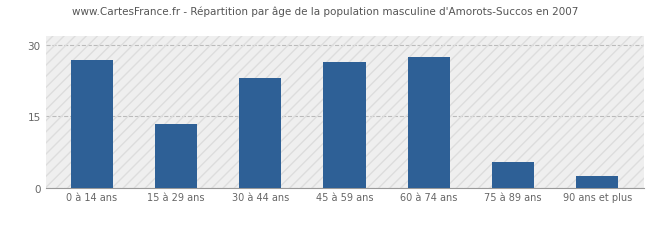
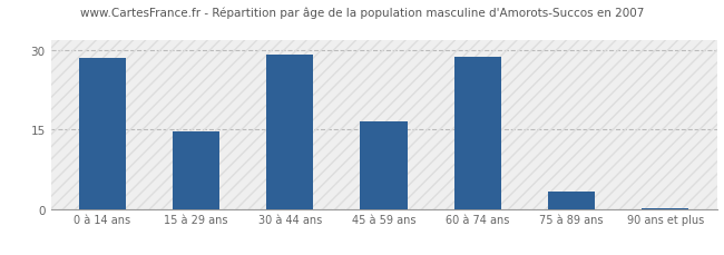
0 à 14 ans: 27.0 -> 28.5
15 à 29 ans: 13.5 -> 14.7
30 à 44 ans: 23.0 -> 29.3
45 à 59 ans: 26.5 -> 16.5
60 à 74 ans: 27.5 -> 28.8
75 à 89 ans: 5.5 -> 3.2
90 ans et plus: 2.5 -> 0.2
